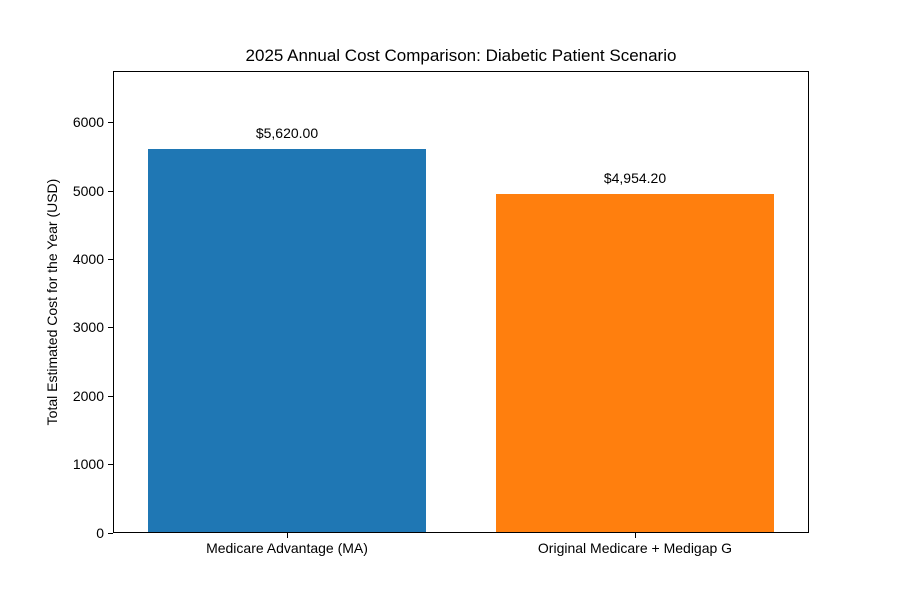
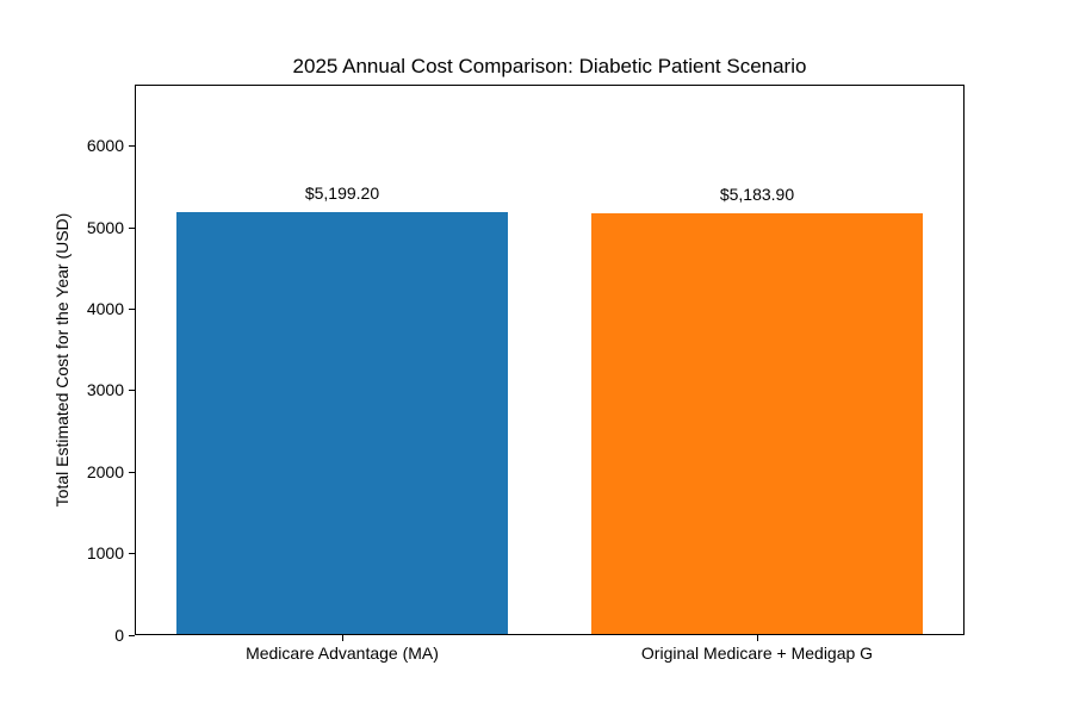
Medicare Advantage (MA): $5,620.00 -> $5,199.20
Original Medicare + Medigap G: $4,954.20 -> $5,183.90
